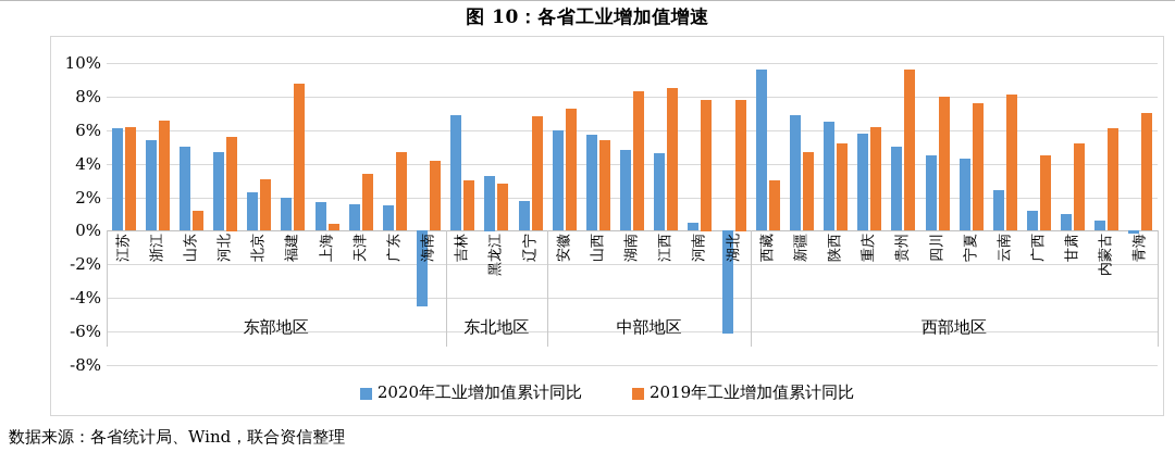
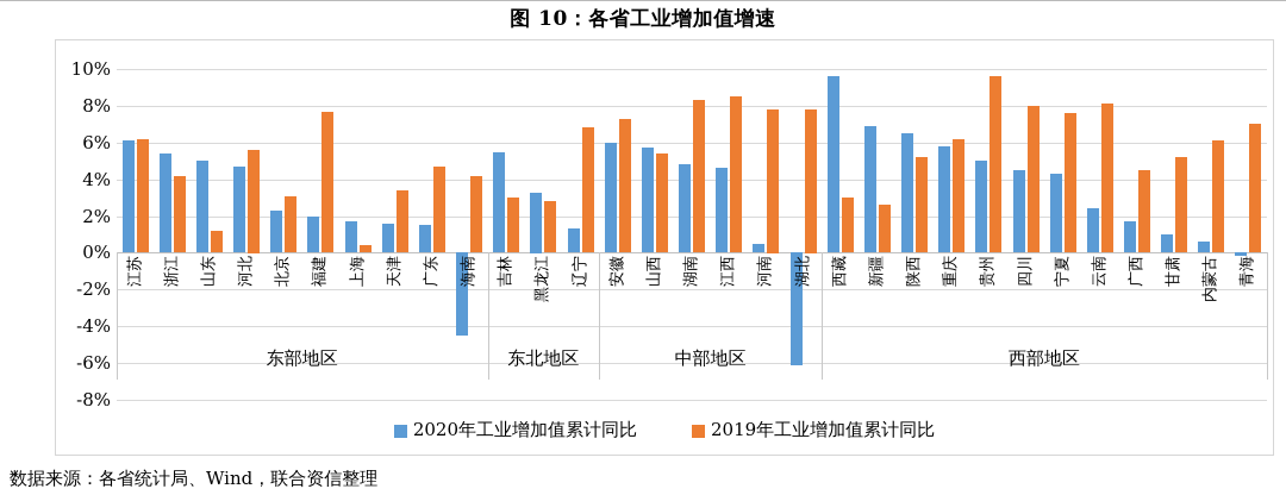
2019年工业增加值累计同比/浙江: 6.6% -> 4.2%
2019年工业增加值累计同比/福建: 8.8% -> 7.7%
2020年工业增加值累计同比/吉林: 6.9% -> 5.5%
2020年工业增加值累计同比/辽宁: 1.8% -> 1.3%
2019年工业增加值累计同比/新疆: 4.7% -> 2.6%
2020年工业增加值累计同比/广西: 1.2% -> 1.7%
